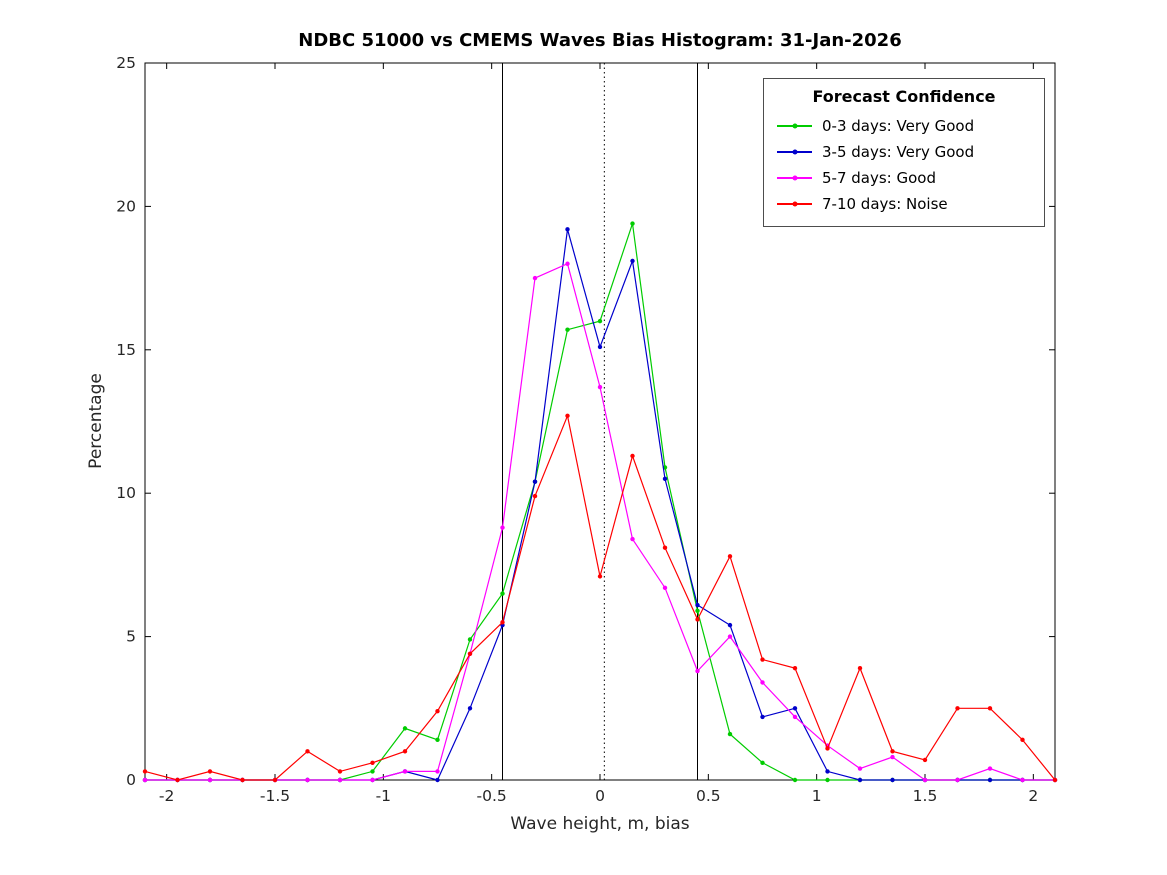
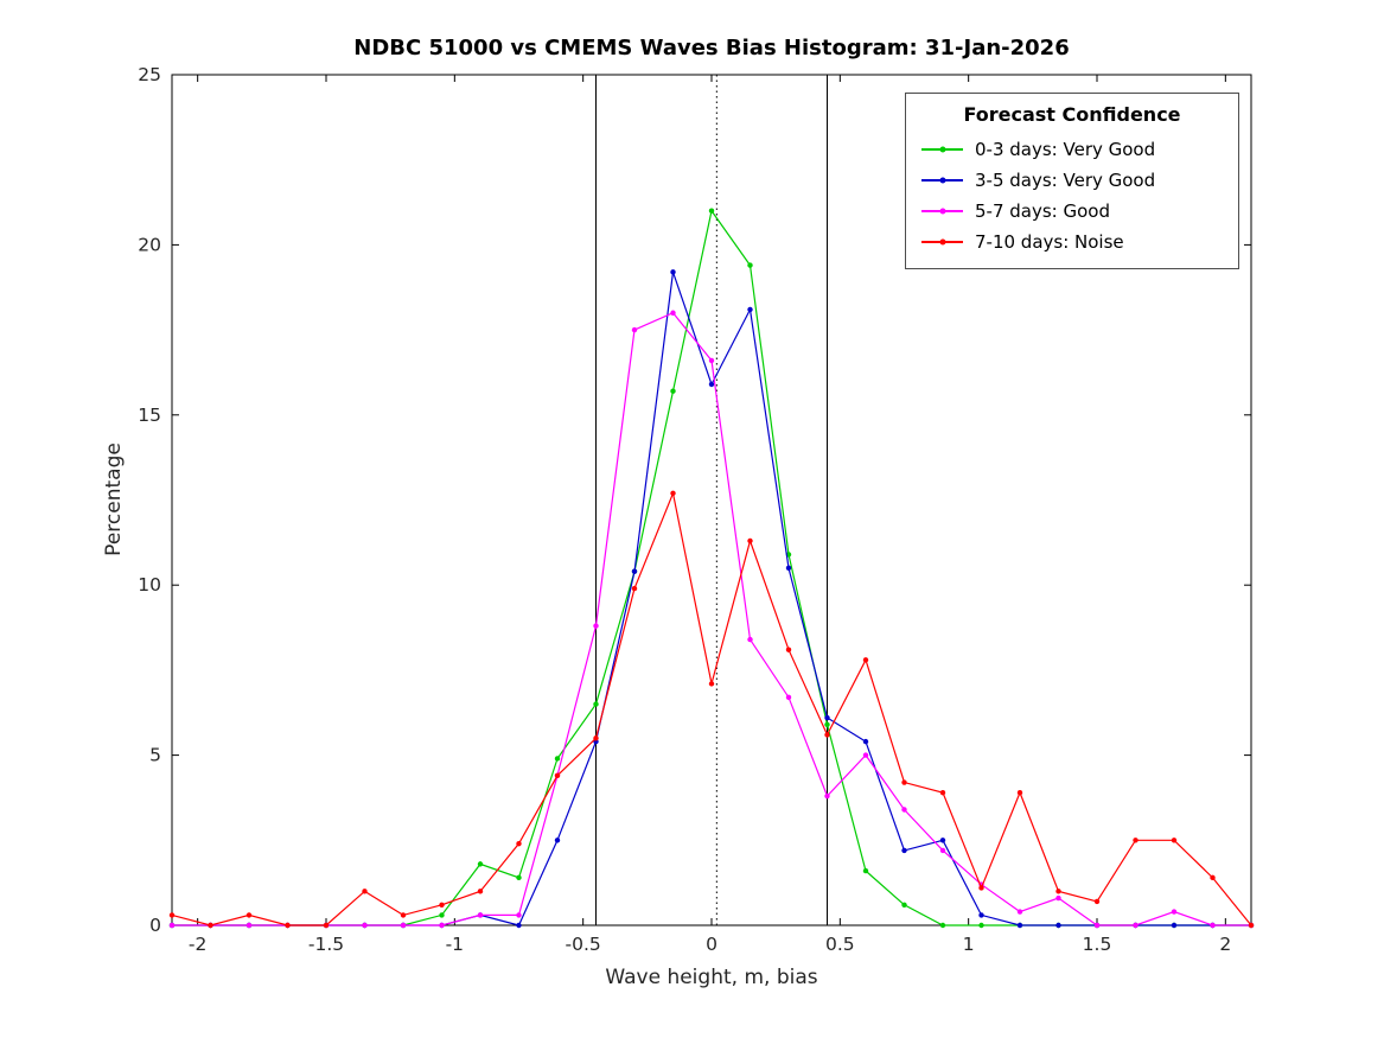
0-3 days: Very Good/0: 16,0 -> 21,0
3-5 days: Very Good/0: 15,1 -> 15,9
5-7 days: Good/0: 13,7 -> 16,6
